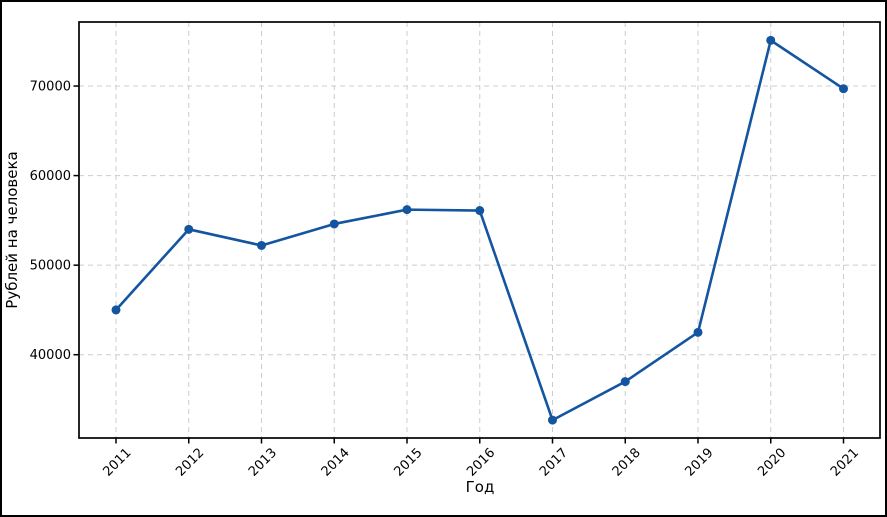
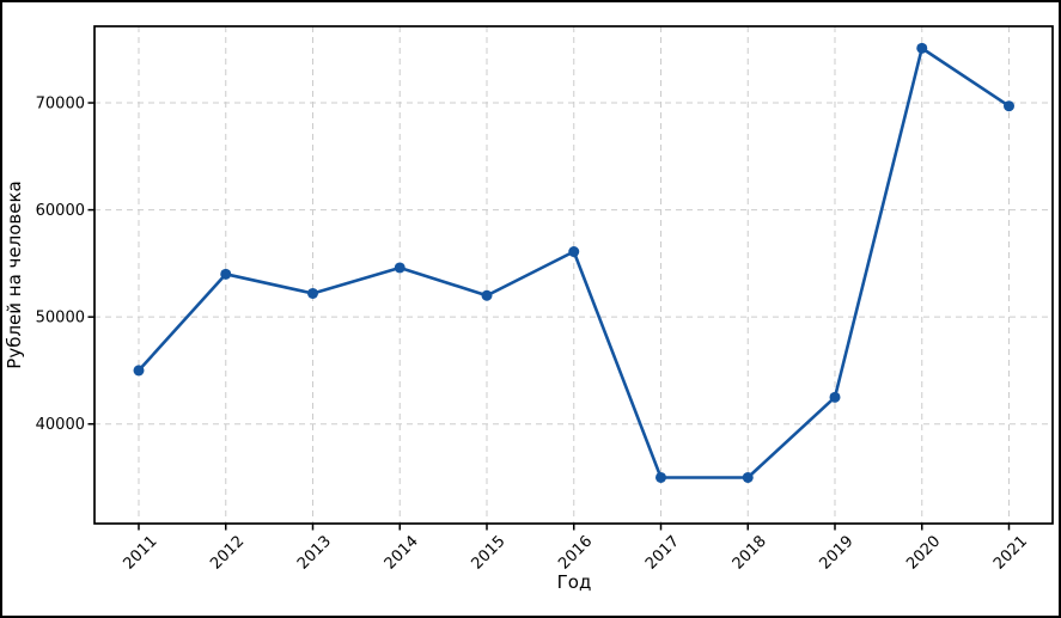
2015: 56000 -> 52000
2017: 33000 -> 35000
2018: 37000 -> 35000
